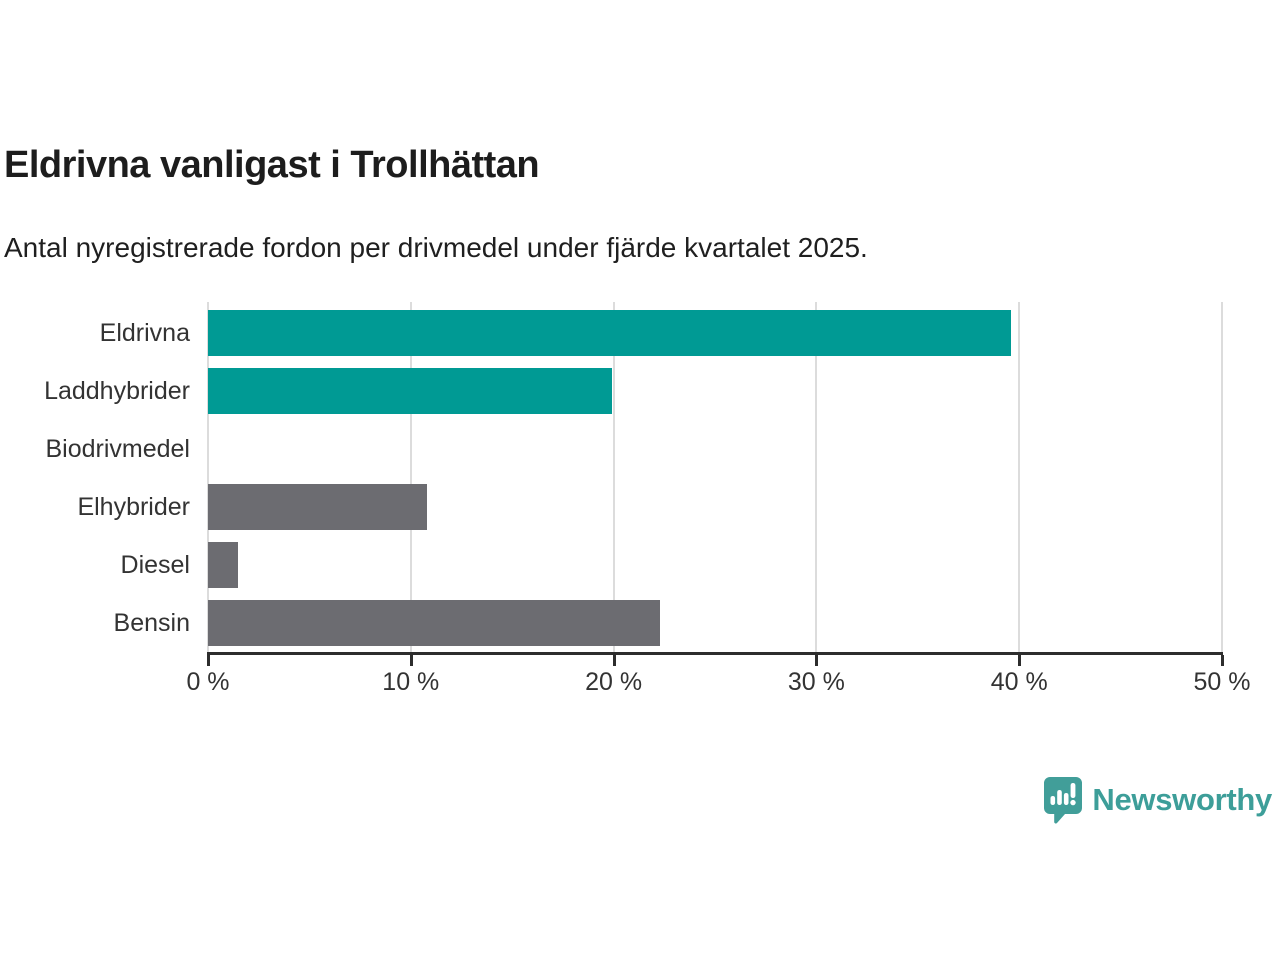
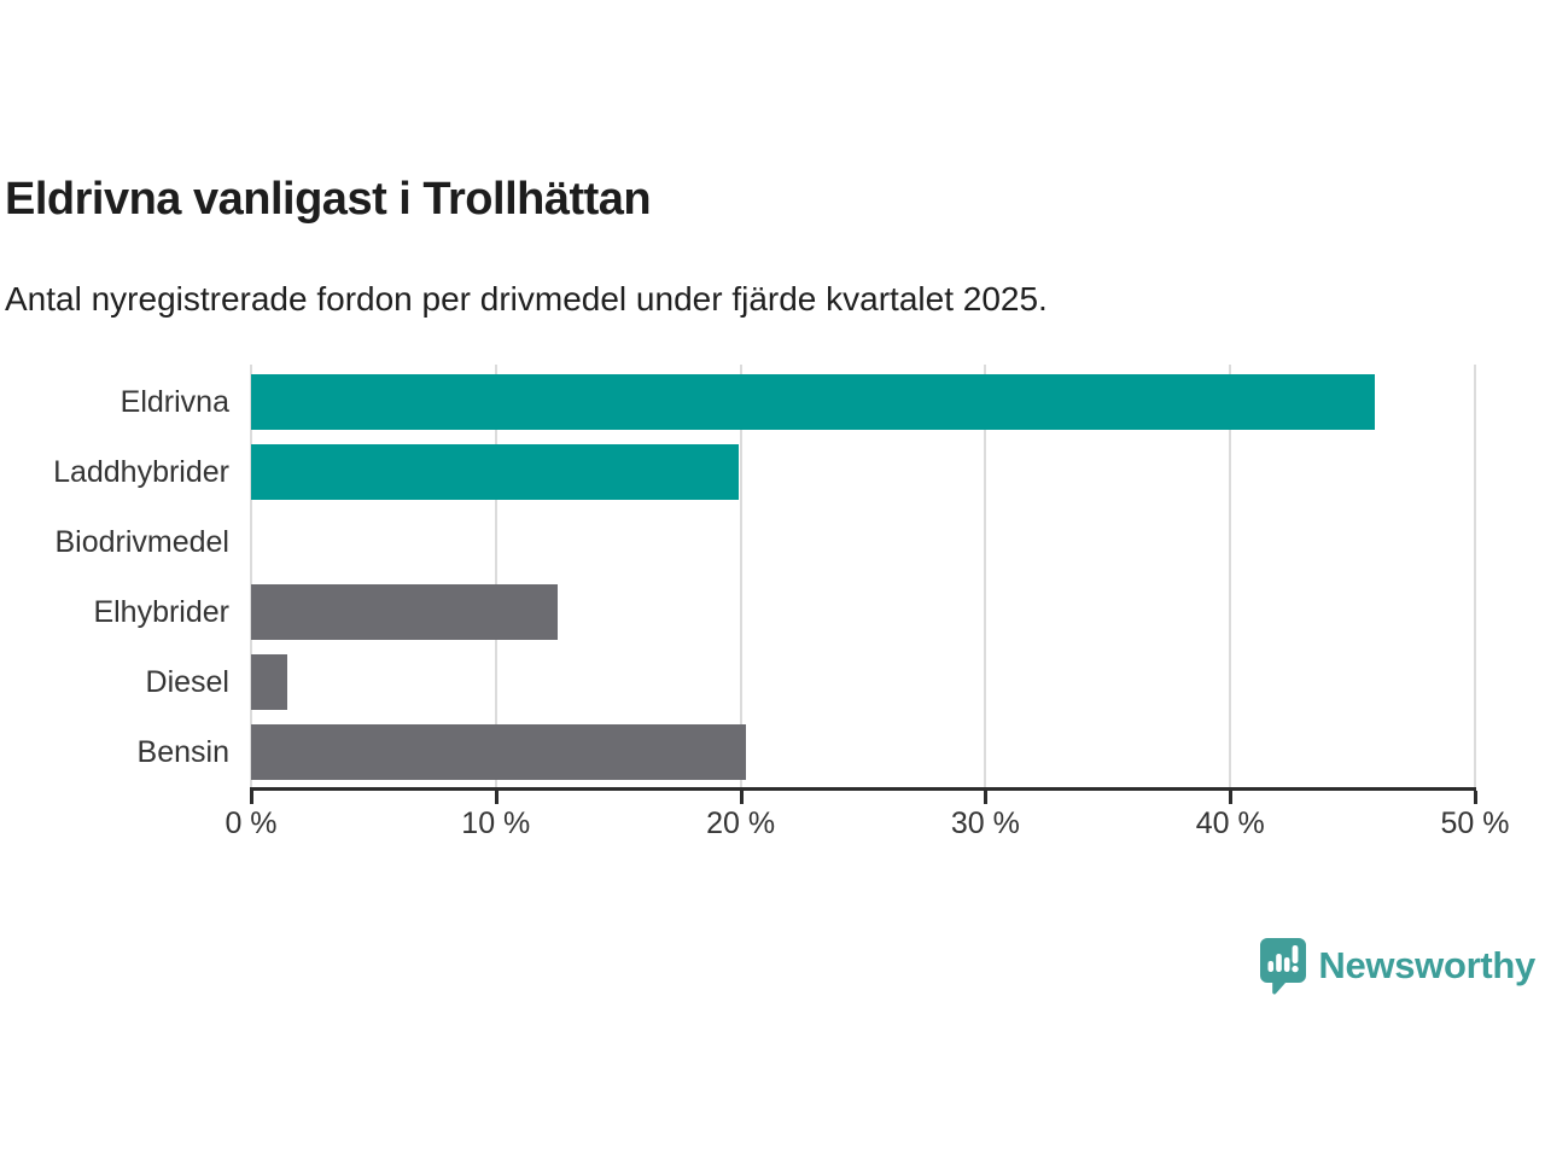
Eldrivna: 39.6% -> 45.9%
Elhybrider: 10.8% -> 12.5%
Bensin: 22.3% -> 20.2%
